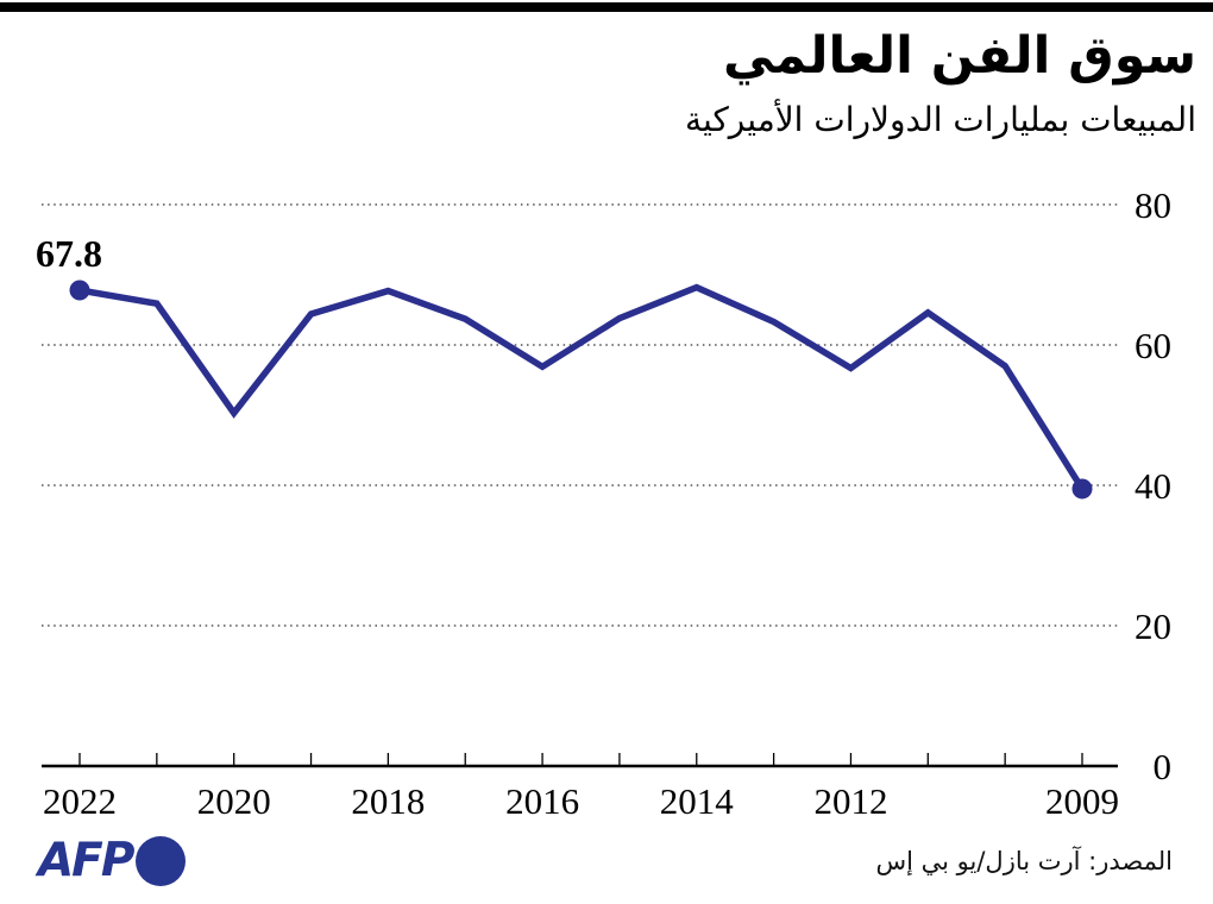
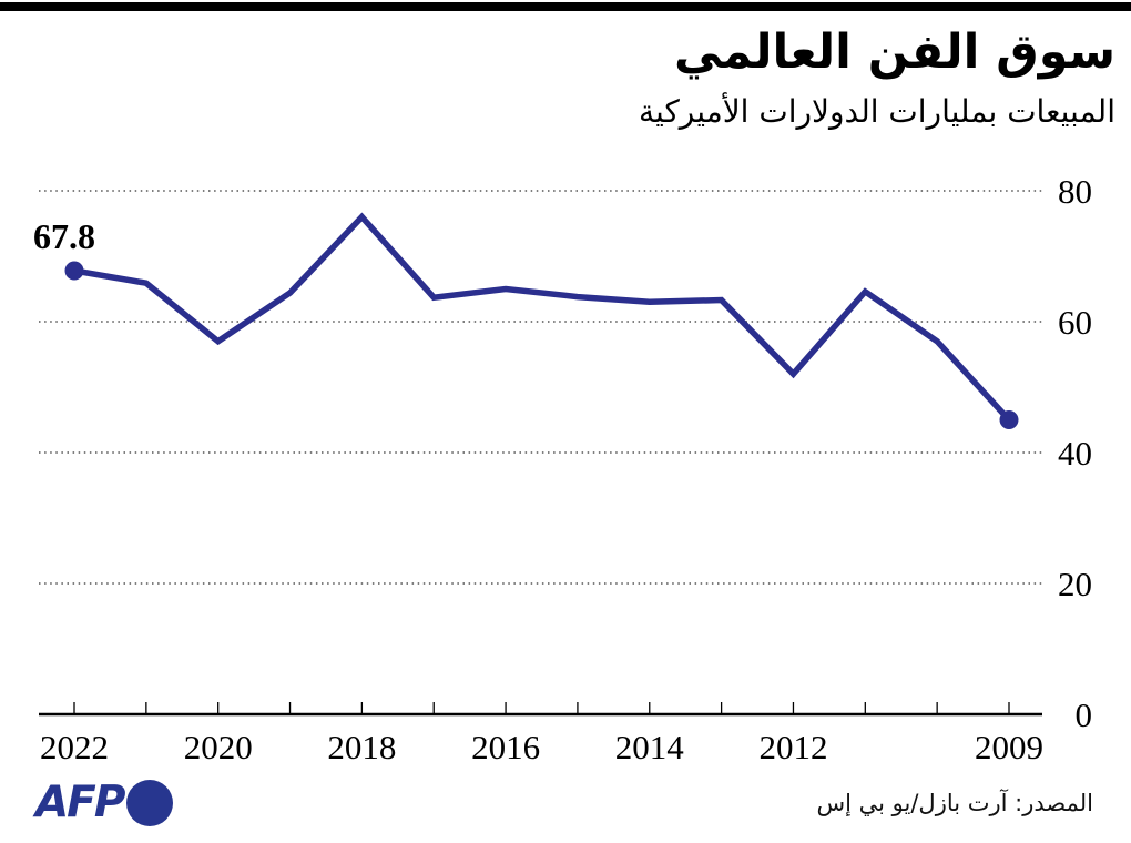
2020: 50 -> 57
2018: 68 -> 76
2016: 57 -> 65
2014: 68 -> 63
2012: 57 -> 52
2009: 40 -> 45
